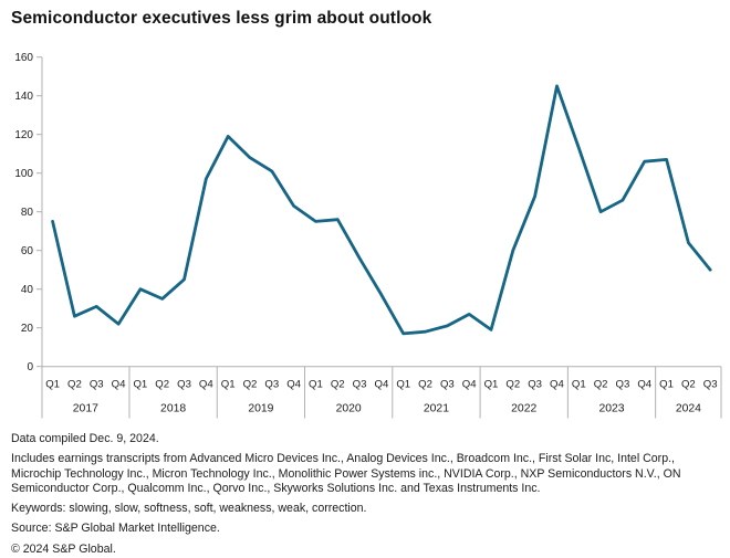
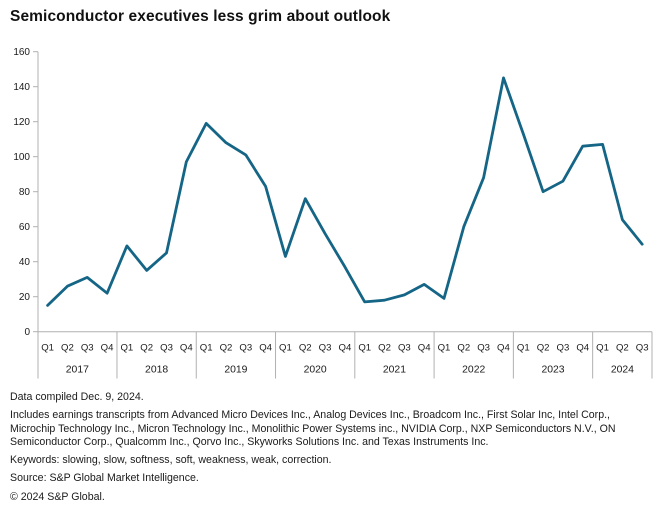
2017 Q1: 75 -> 15
2018 Q1: 40 -> 49
2020 Q1: 75 -> 43
